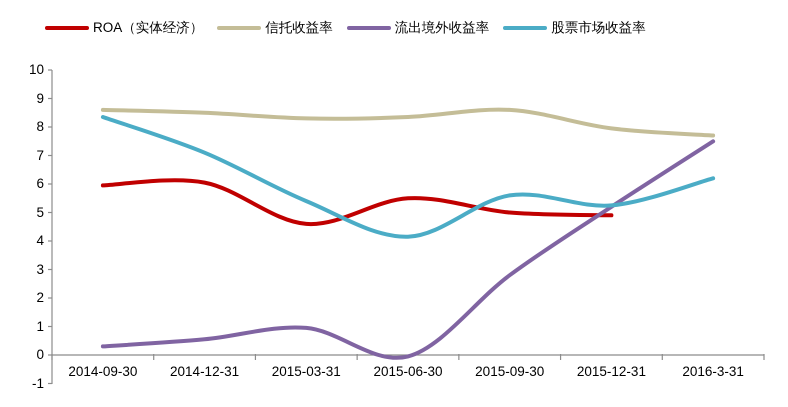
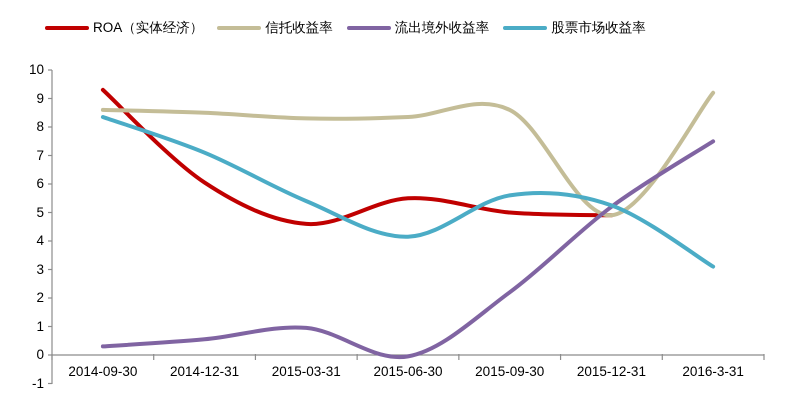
ROA（实体经济）/2014-09-30: 6.0 -> 9.3
流出境外收益率/2015-09-30: 2.8 -> 2.2
信托收益率/2015-12-31: 8.0 -> 4.9
信托收益率/2016-3-31: 7.7 -> 9.2
股票市场收益率/2016-3-31: 6.2 -> 3.1
